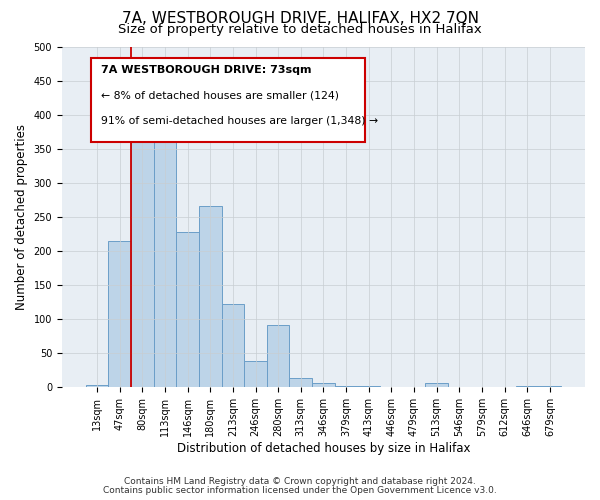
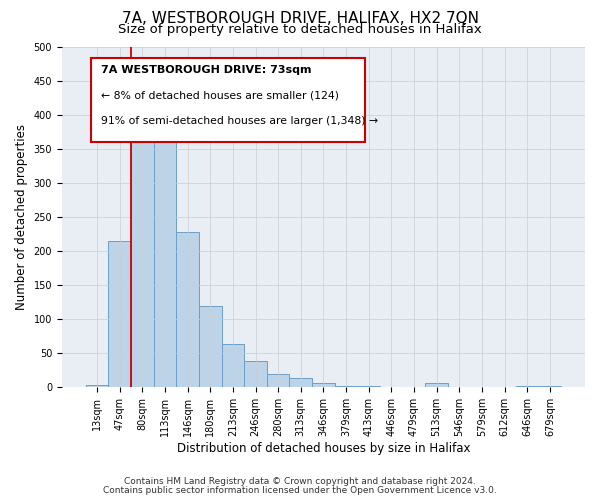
180sqm: 266 -> 120
213sqm: 122 -> 63
280sqm: 92 -> 20
